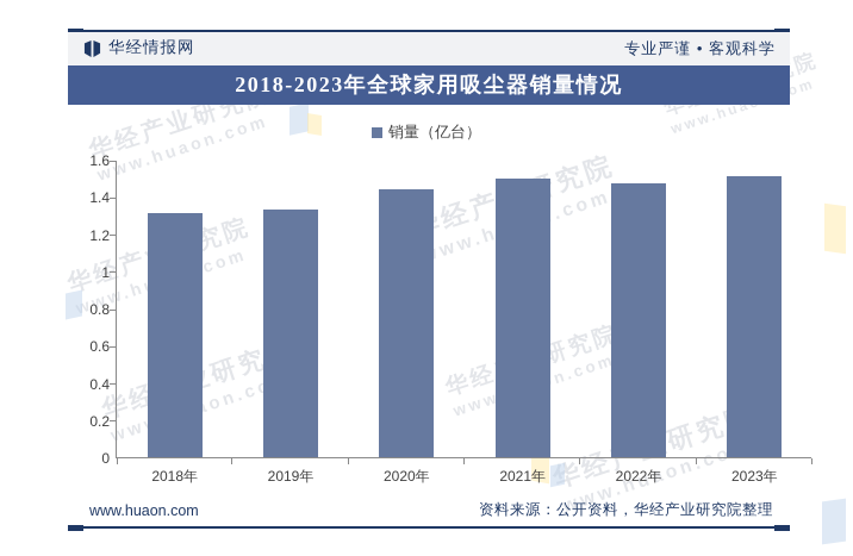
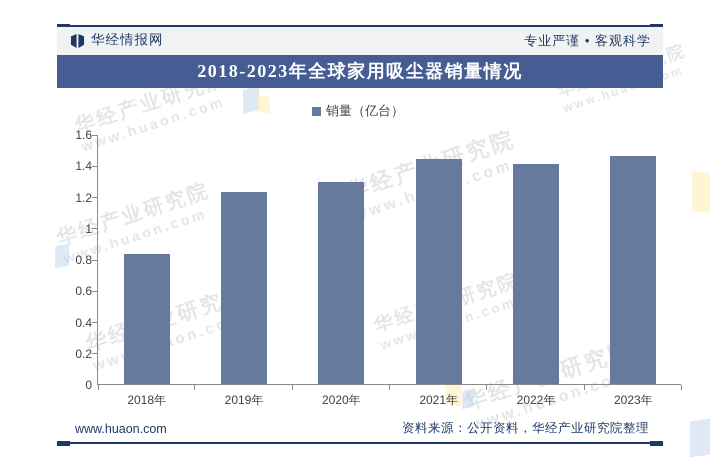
2018年: 1.31 -> 0.83
2019年: 1.33 -> 1.23
2020年: 1.44 -> 1.29
2021年: 1.50 -> 1.44
2022年: 1.47 -> 1.41
2023年: 1.51 -> 1.46
